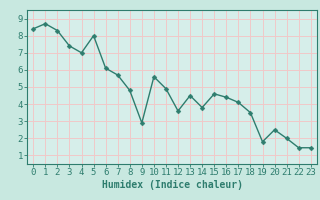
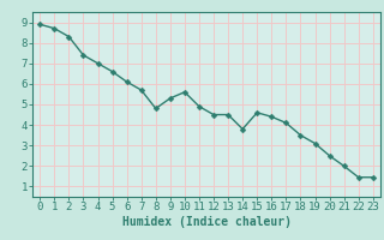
0: 8.4 -> 8.9
5: 8.0 -> 6.6
9: 2.9 -> 5.3
12: 3.6 -> 4.5
19: 1.8 -> 3.1
